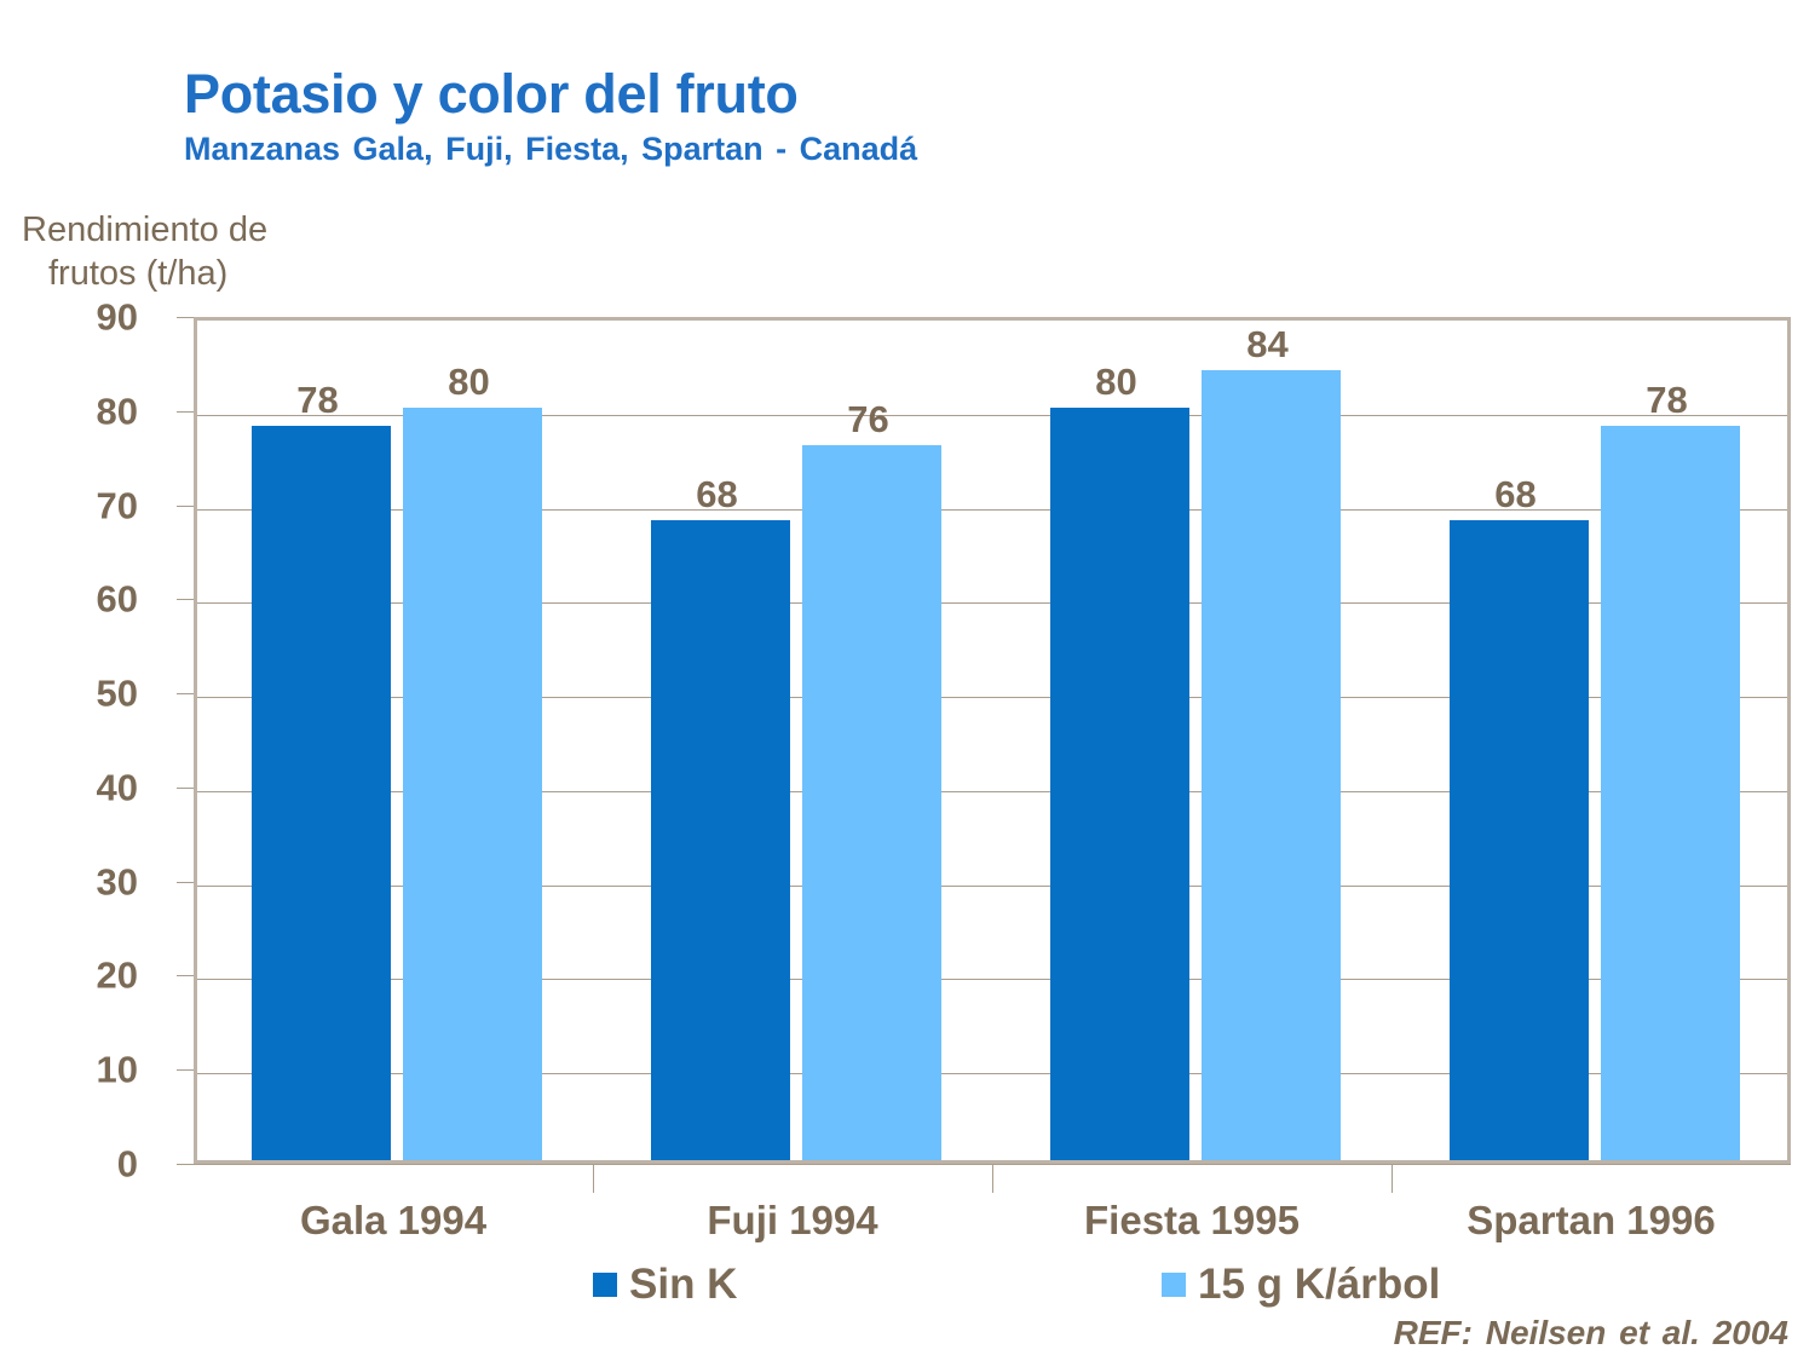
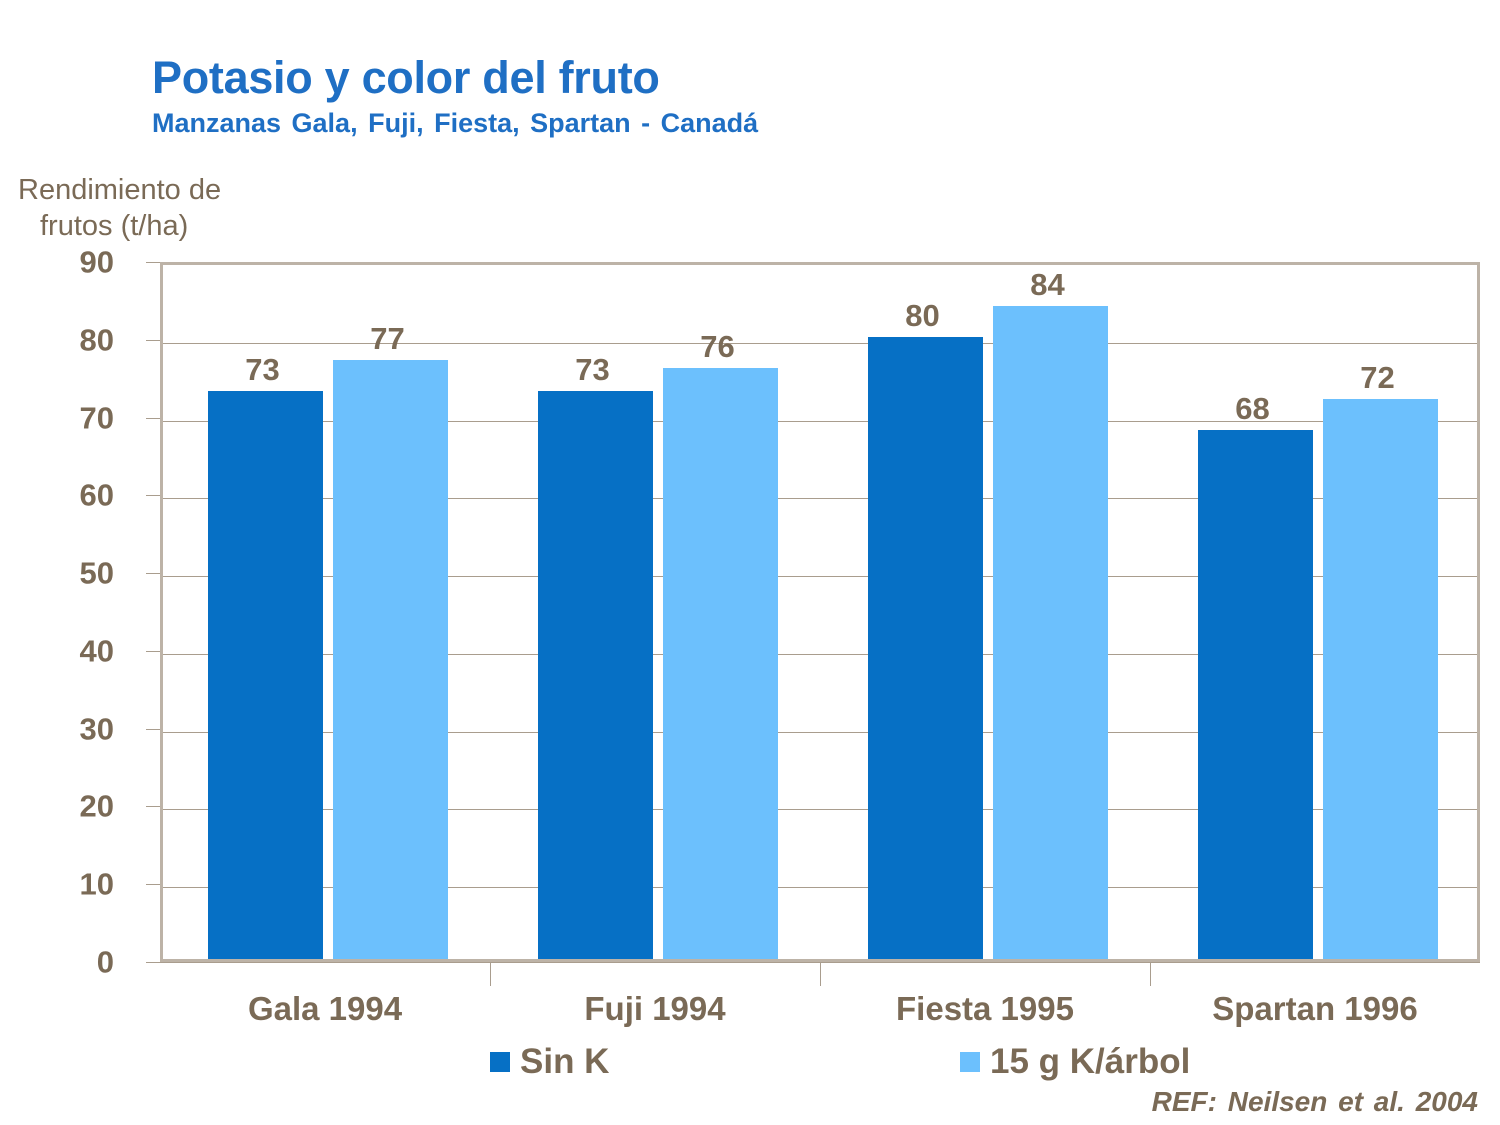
Sin K/Gala 1994: 78 -> 73
15 g K/árbol/Gala 1994: 80 -> 77
Sin K/Fuji 1994: 68 -> 73
15 g K/árbol/Spartan 1996: 78 -> 72
